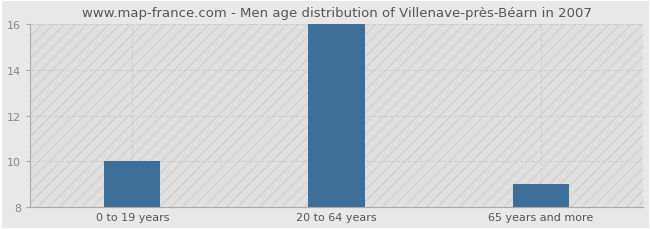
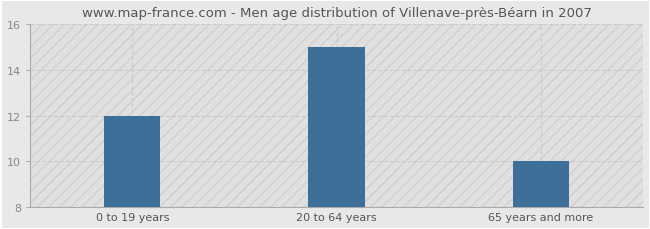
0 to 19 years: 10 -> 12
20 to 64 years: 16 -> 15
65 years and more: 9 -> 10
